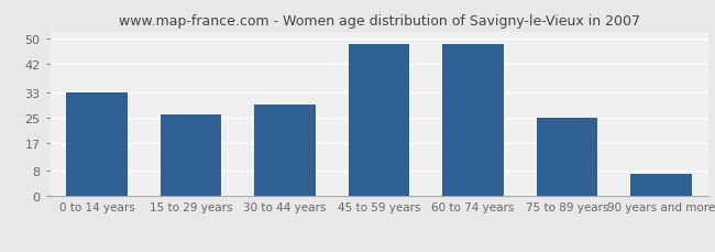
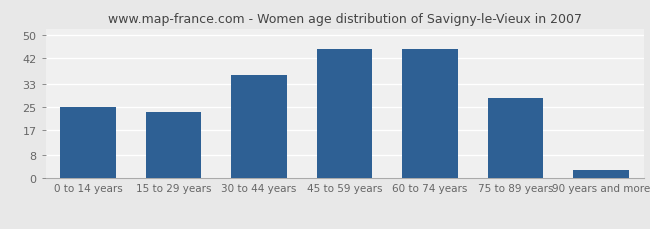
0 to 14 years: 33 -> 25
15 to 29 years: 26 -> 23
30 to 44 years: 29 -> 36
45 to 59 years: 48 -> 45
60 to 74 years: 48 -> 45
75 to 89 years: 25 -> 28
90 years and more: 7 -> 3
